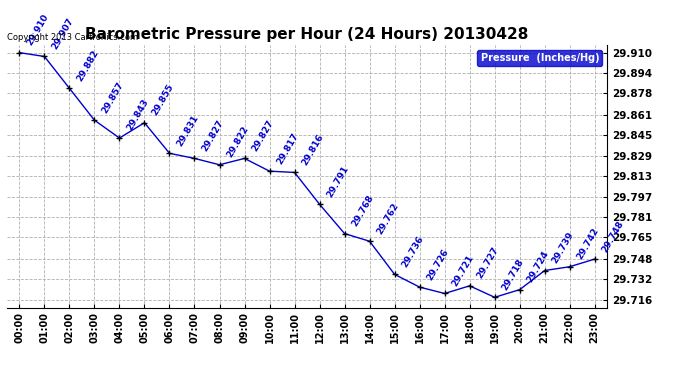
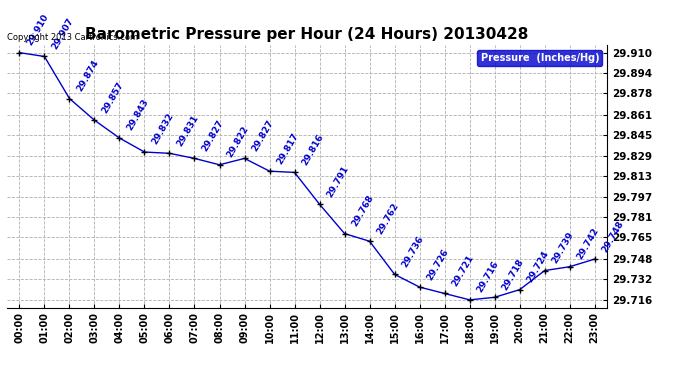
02:00: 29.882 -> 29.874
05:00: 29.855 -> 29.832
18:00: 29.727 -> 29.716
